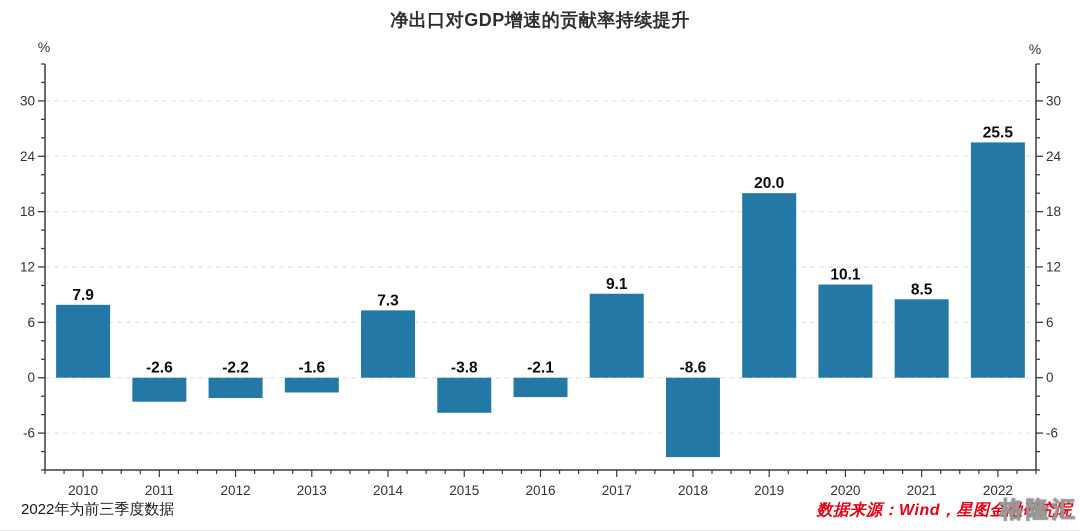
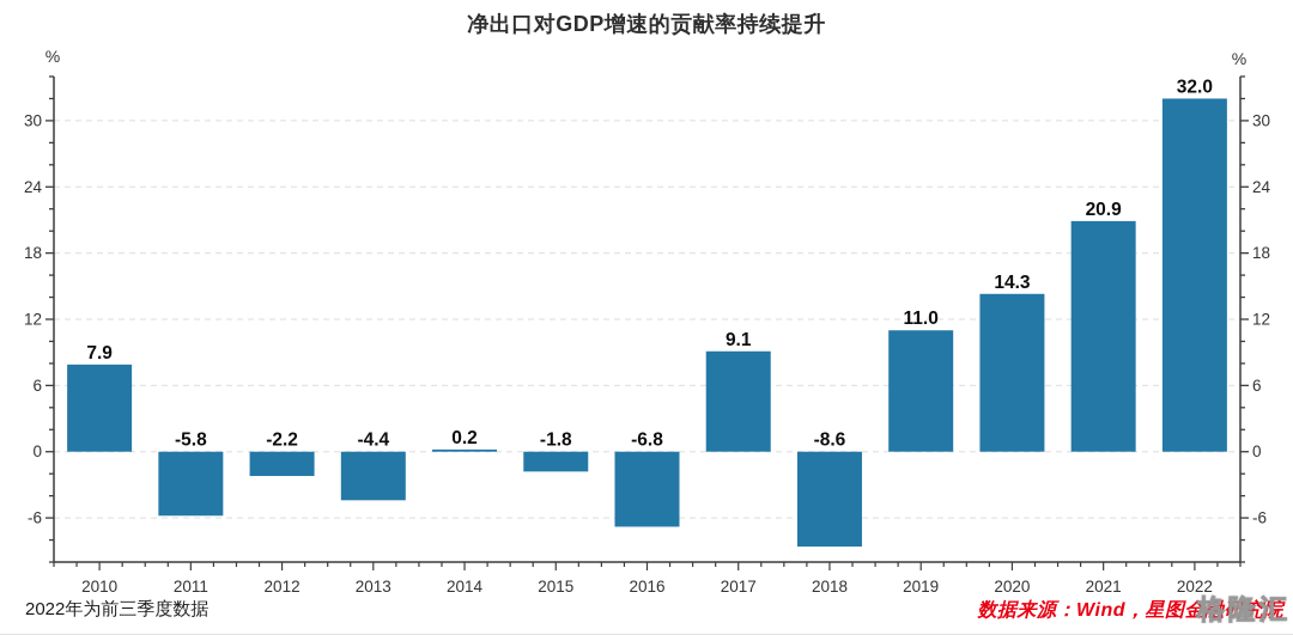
2011: -2.6 -> -5.8
2013: -1.6 -> -4.4
2014: 7.3 -> 0.2
2015: -3.8 -> -1.8
2016: -2.1 -> -6.8
2019: 20.0 -> 11.0
2020: 10.1 -> 14.3
2021: 8.5 -> 20.9
2022: 25.5 -> 32.0
